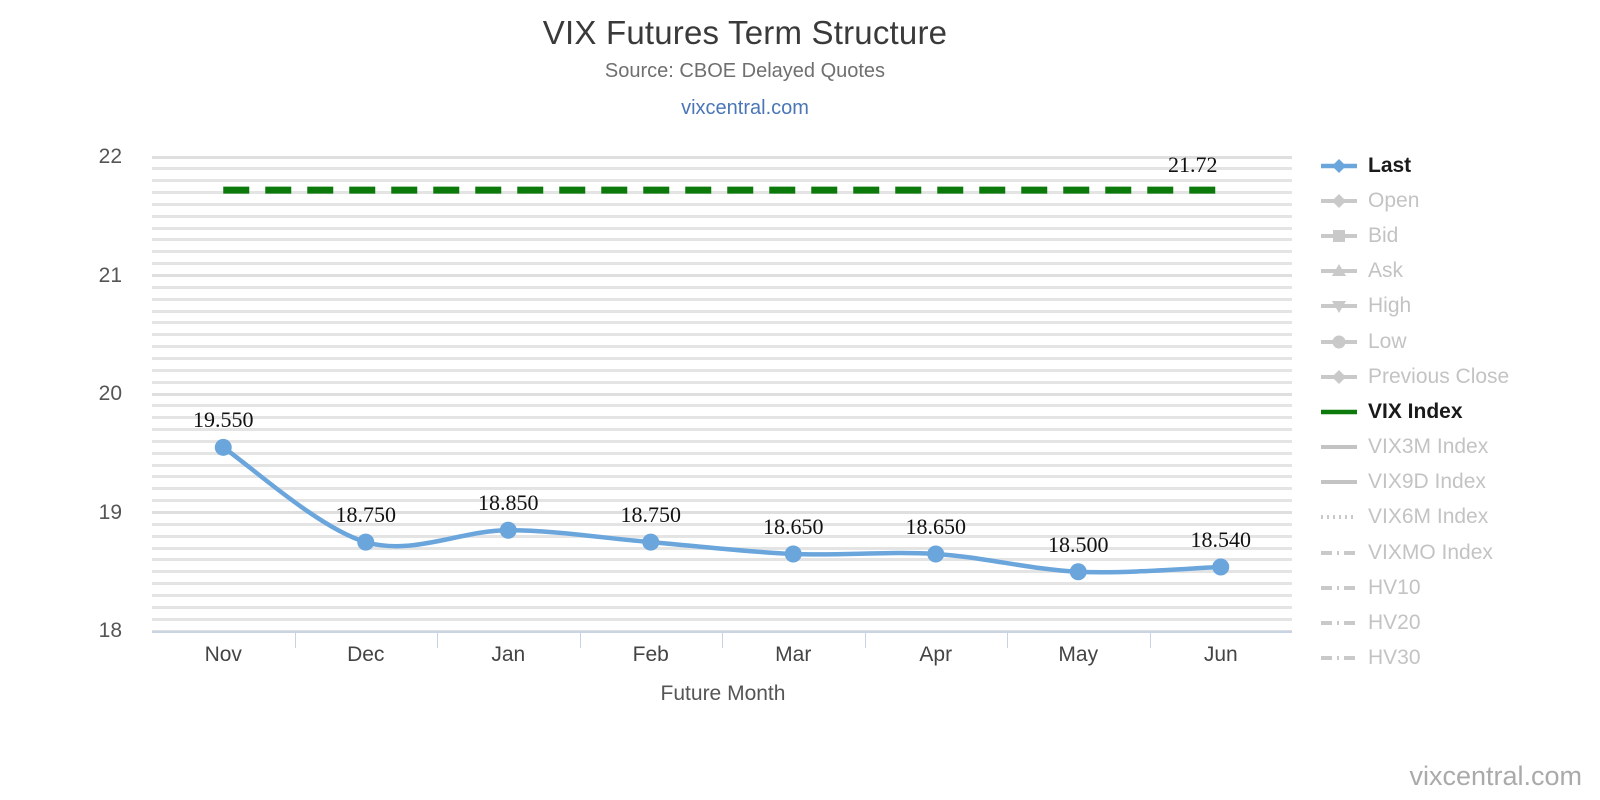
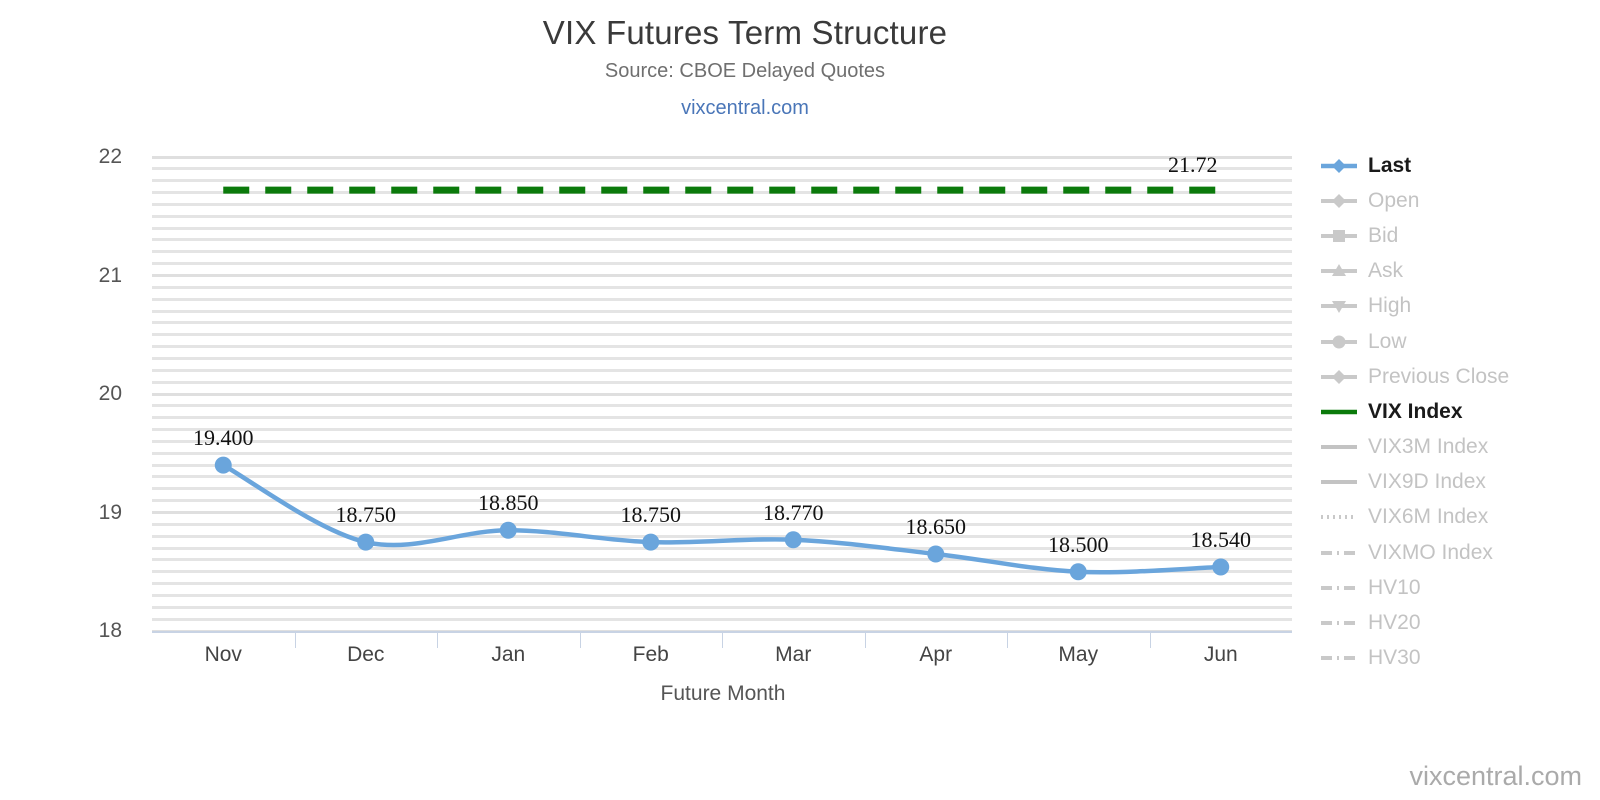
Nov: 19.550 -> 19.400
Mar: 18.650 -> 18.770
